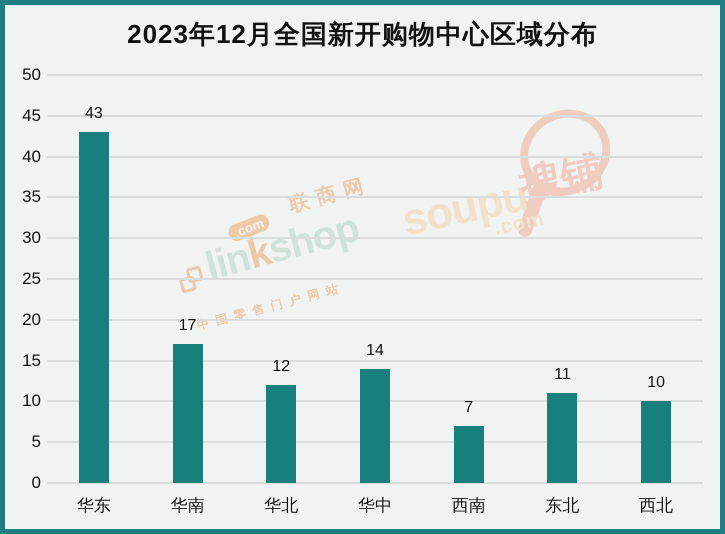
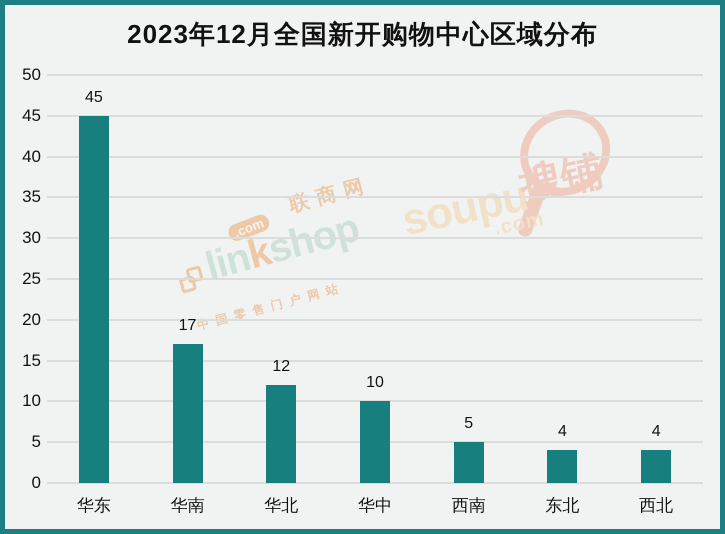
华东: 43 -> 45
华中: 14 -> 10
西南: 7 -> 5
东北: 11 -> 4
西北: 10 -> 4
